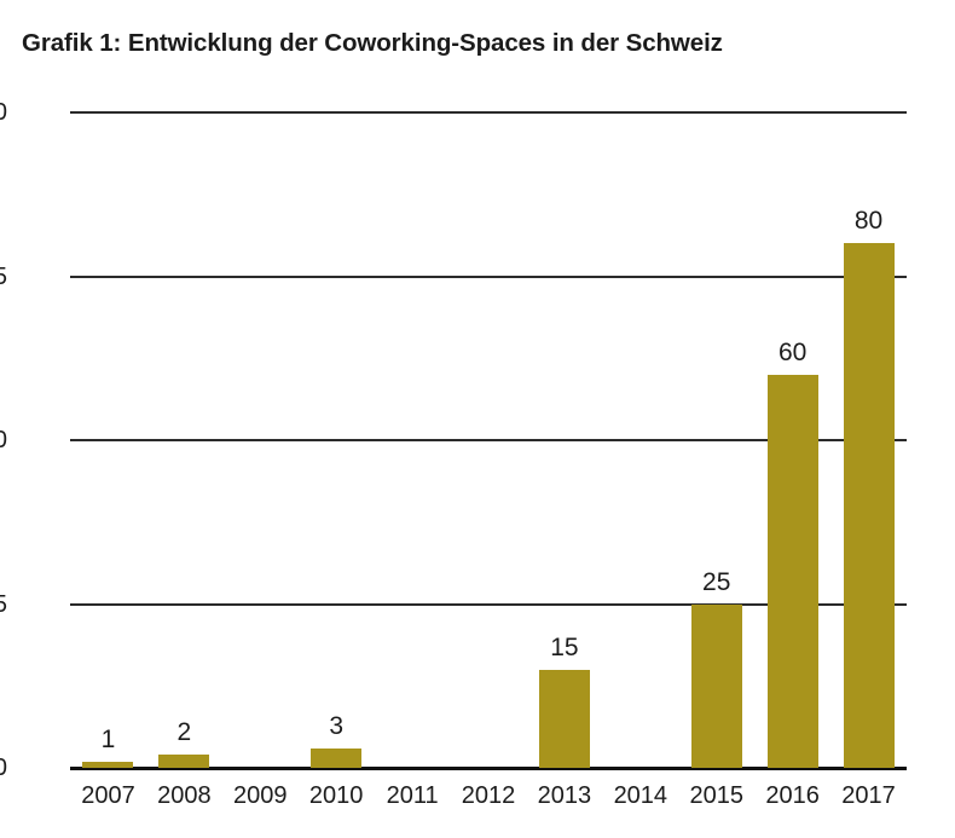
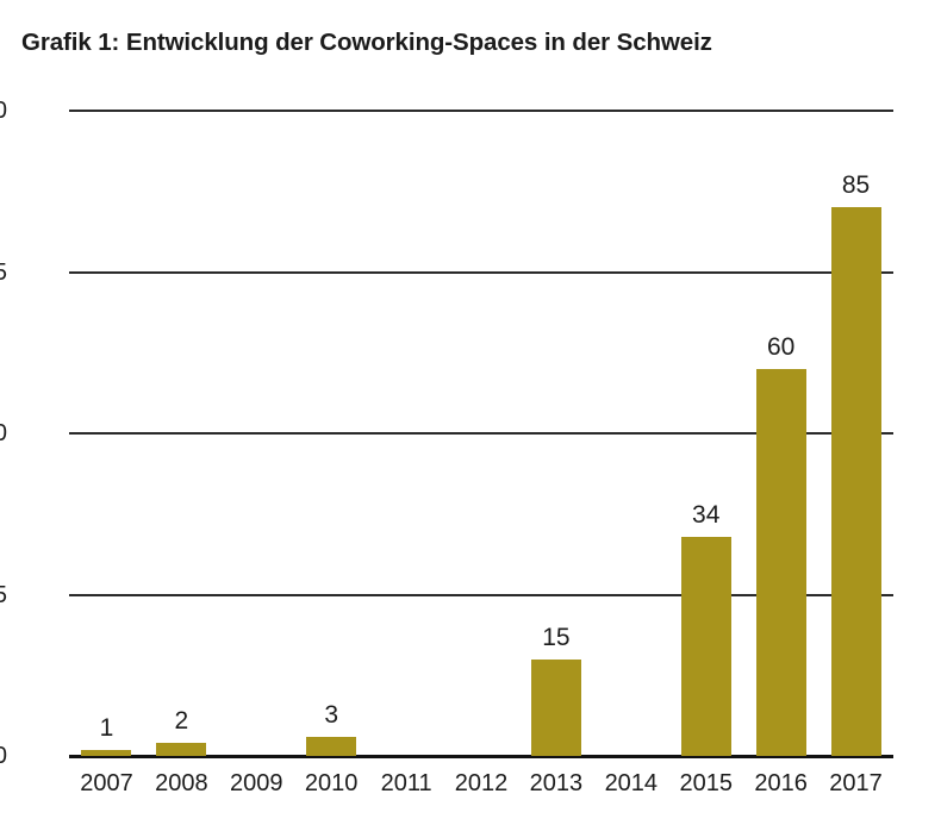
2015: 25 -> 34
2017: 80 -> 85
